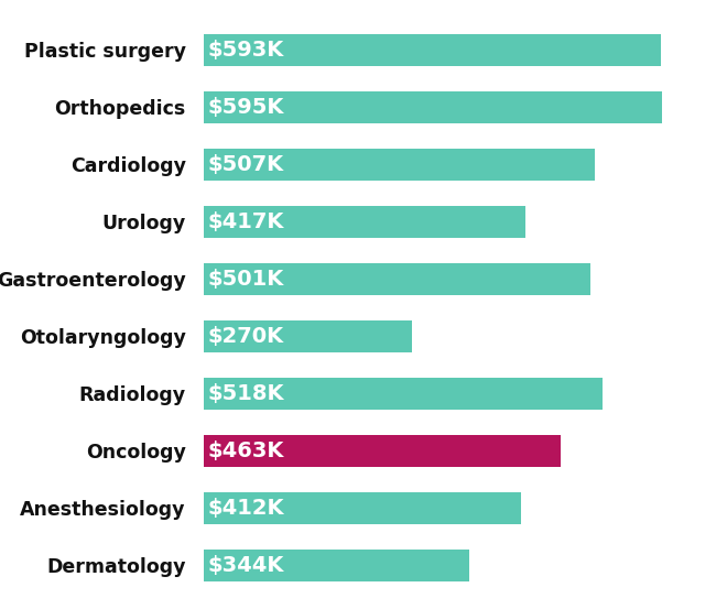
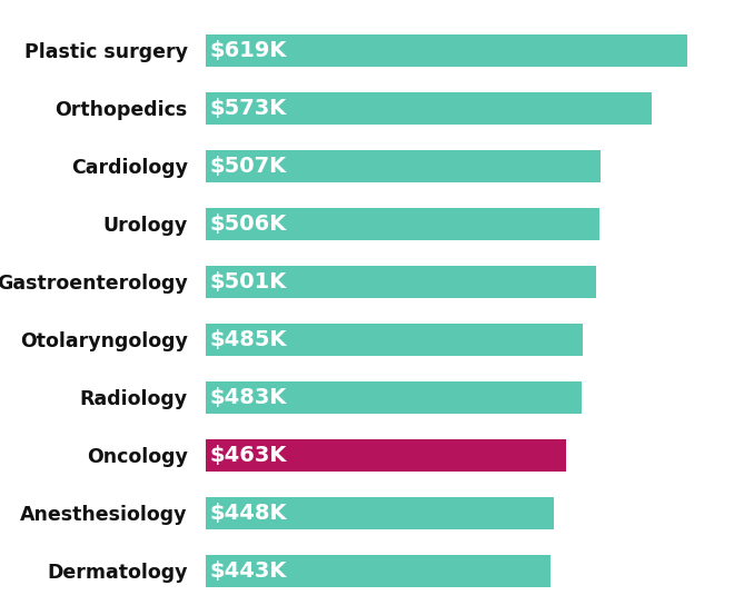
Plastic surgery: $593K -> $619K
Orthopedics: $595K -> $573K
Urology: $417K -> $506K
Otolaryngology: $270K -> $485K
Radiology: $518K -> $483K
Anesthesiology: $412K -> $448K
Dermatology: $344K -> $443K
